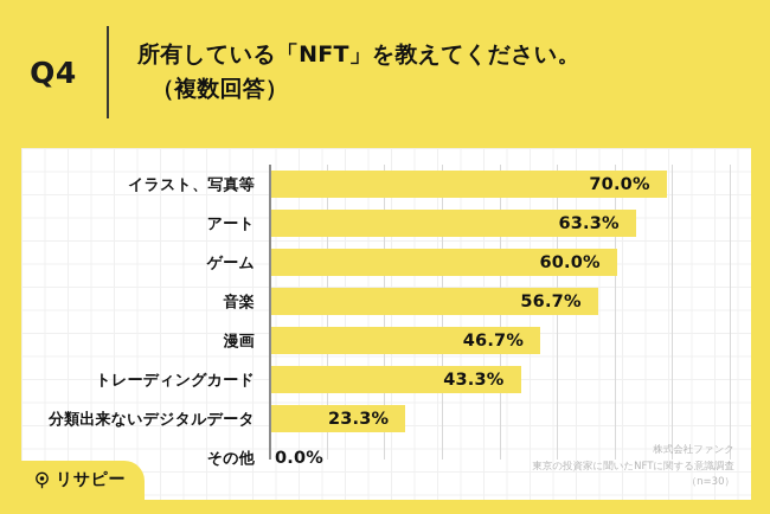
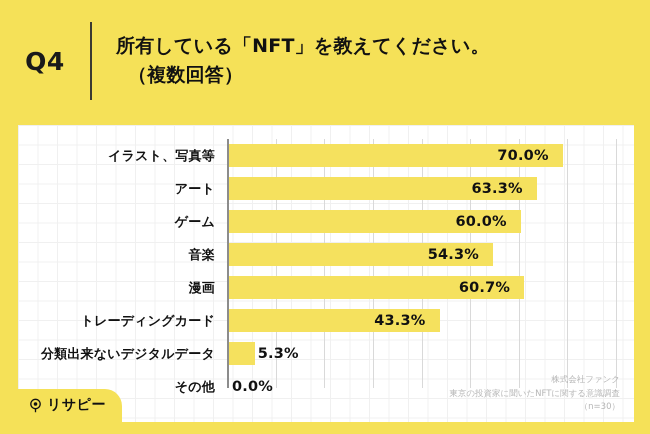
音楽: 56.7% -> 54.3%
漫画: 46.7% -> 60.7%
分類出来ないデジタルデータ: 23.3% -> 5.3%
